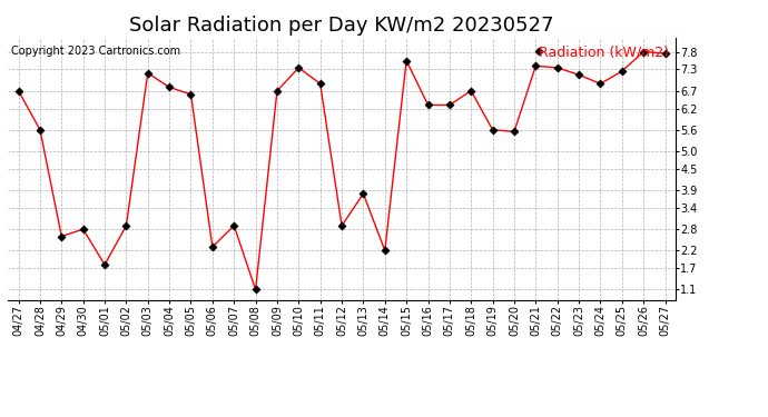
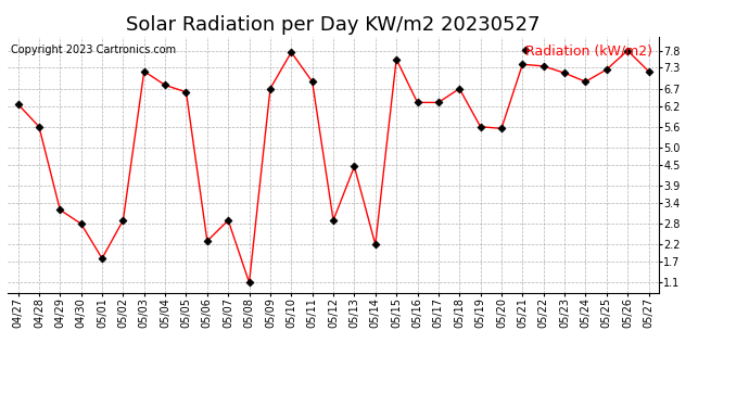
04/27: 6.70 -> 6.25
04/29: 2.60 -> 3.20
05/10: 7.35 -> 7.75
05/13: 3.80 -> 4.45
05/27: 7.75 -> 7.20
